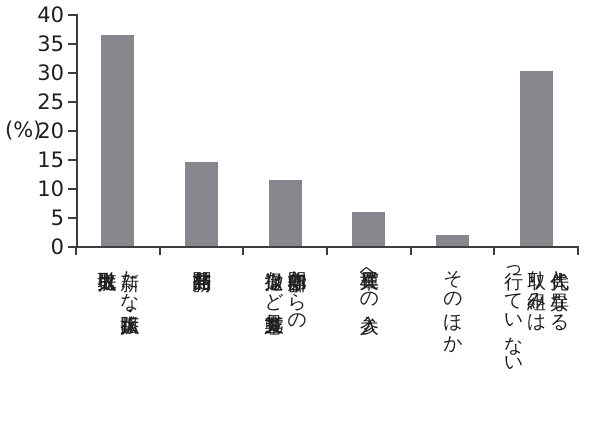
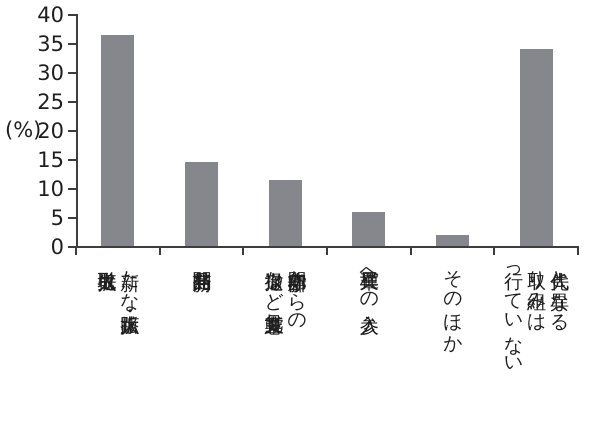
先代と異なる取り組みは行っていない: 30 -> 34
